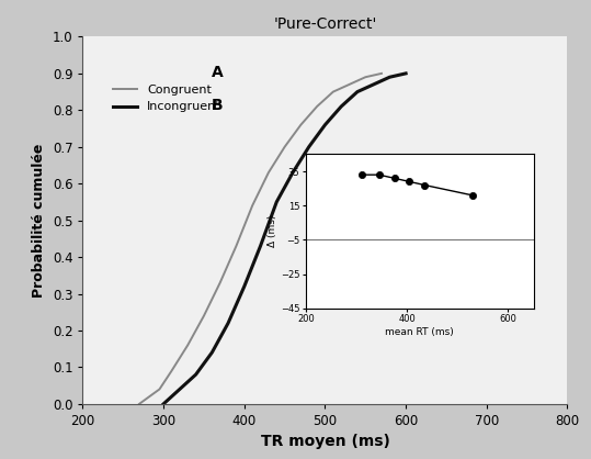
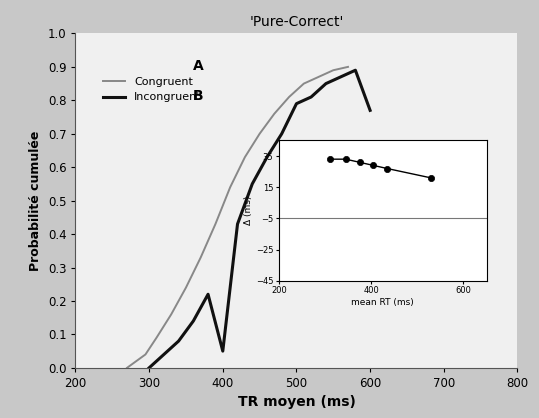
'Pure-Correct'/Incongruen'/400: 0.32 -> 0.05
'Pure-Correct'/Incongruen'/500: 0.76 -> 0.79
'Pure-Correct'/Incongruen'/600: 0.90 -> 0.77
